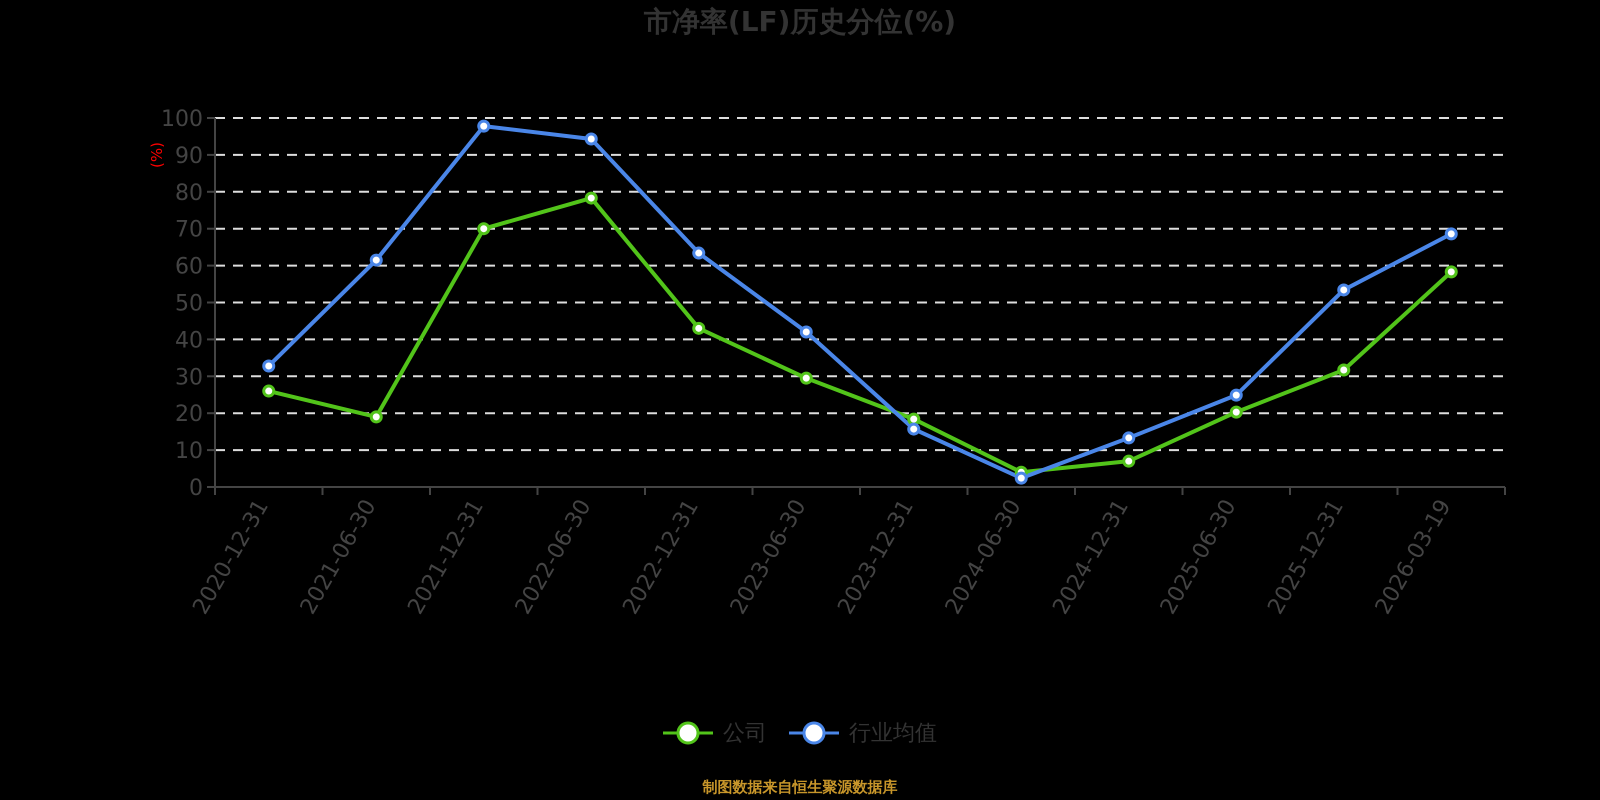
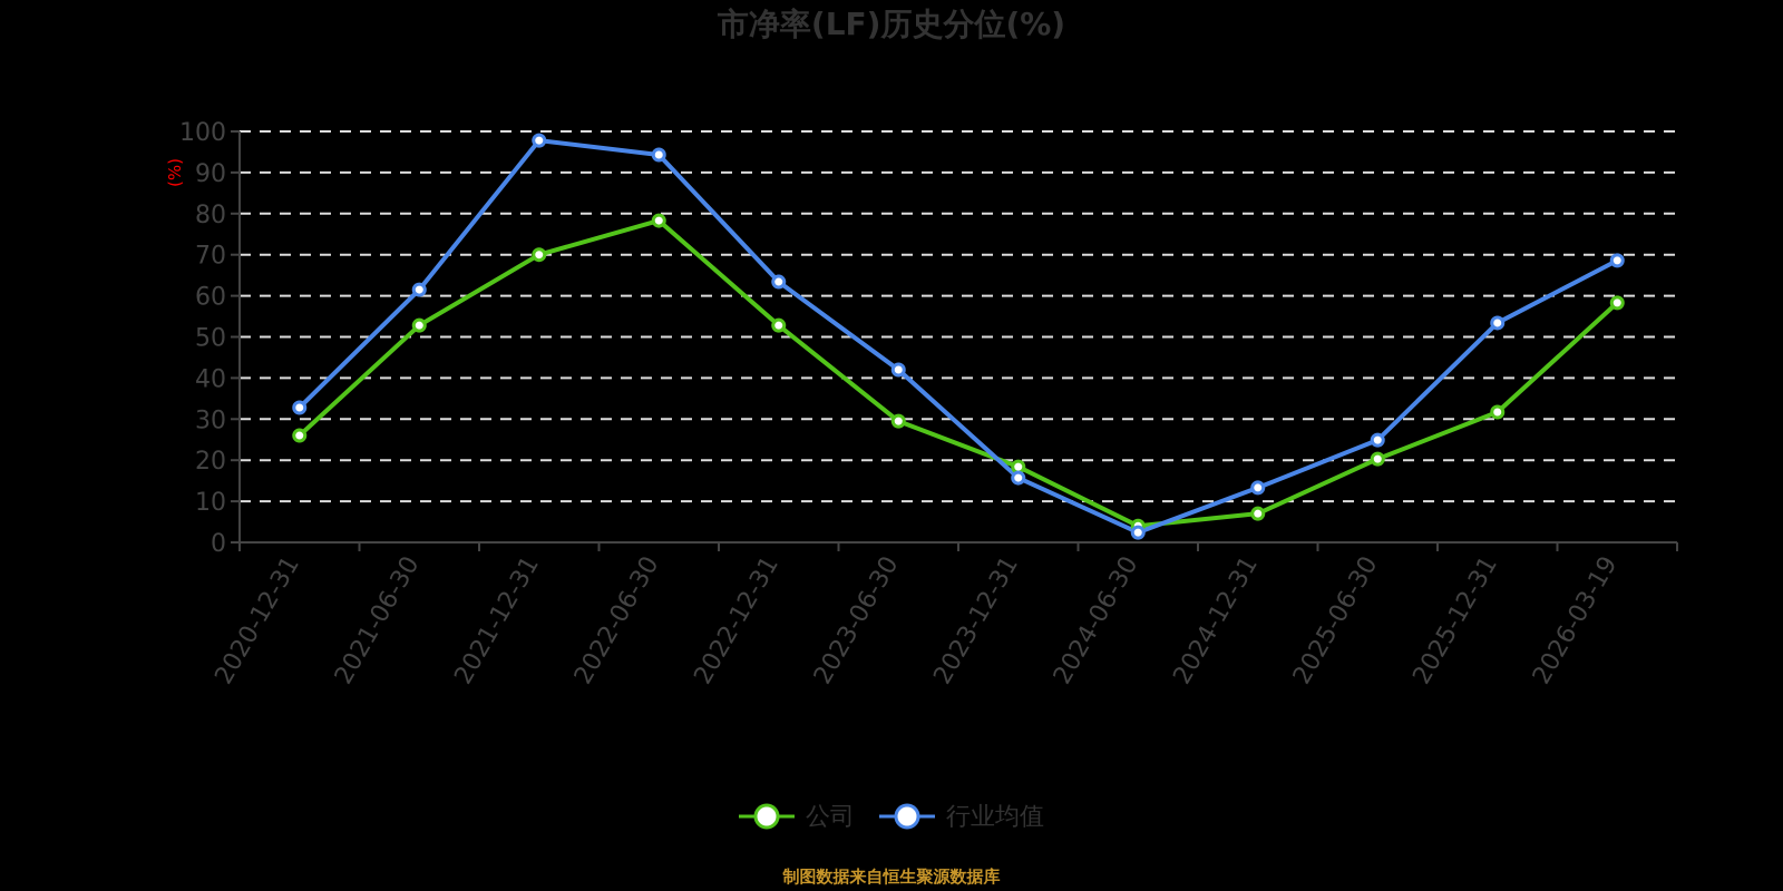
公司/2021-06-30: 19 -> 53
公司/2022-12-31: 43 -> 53
